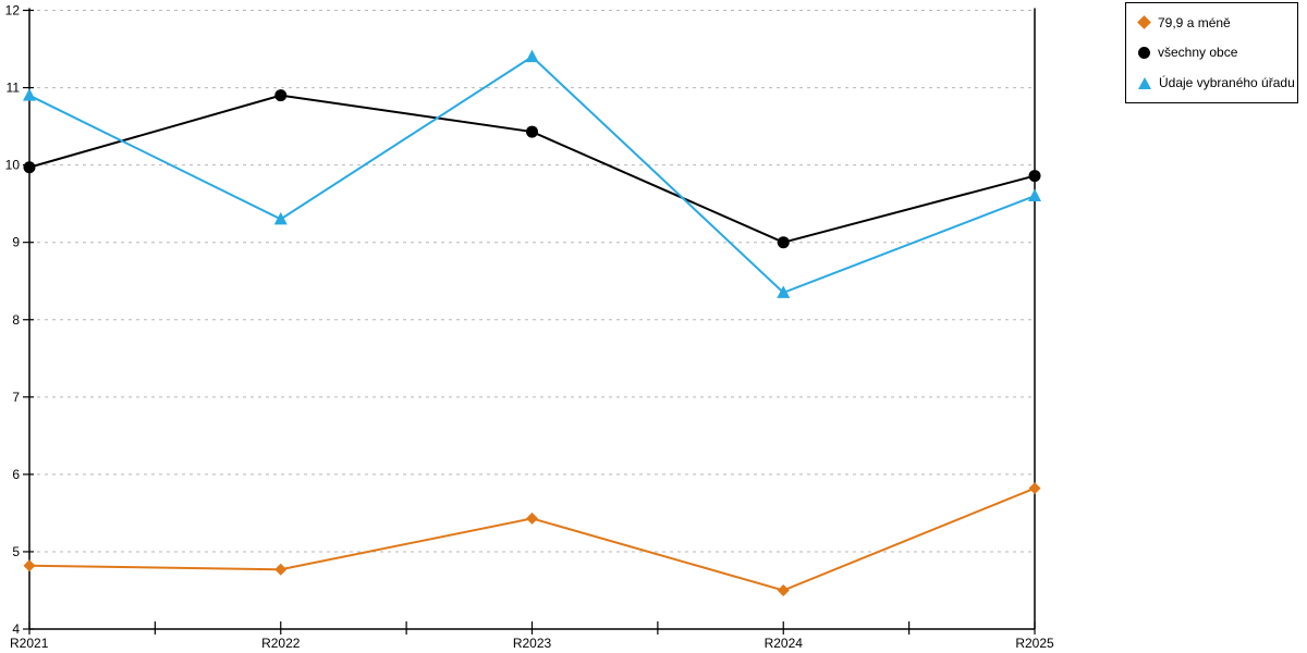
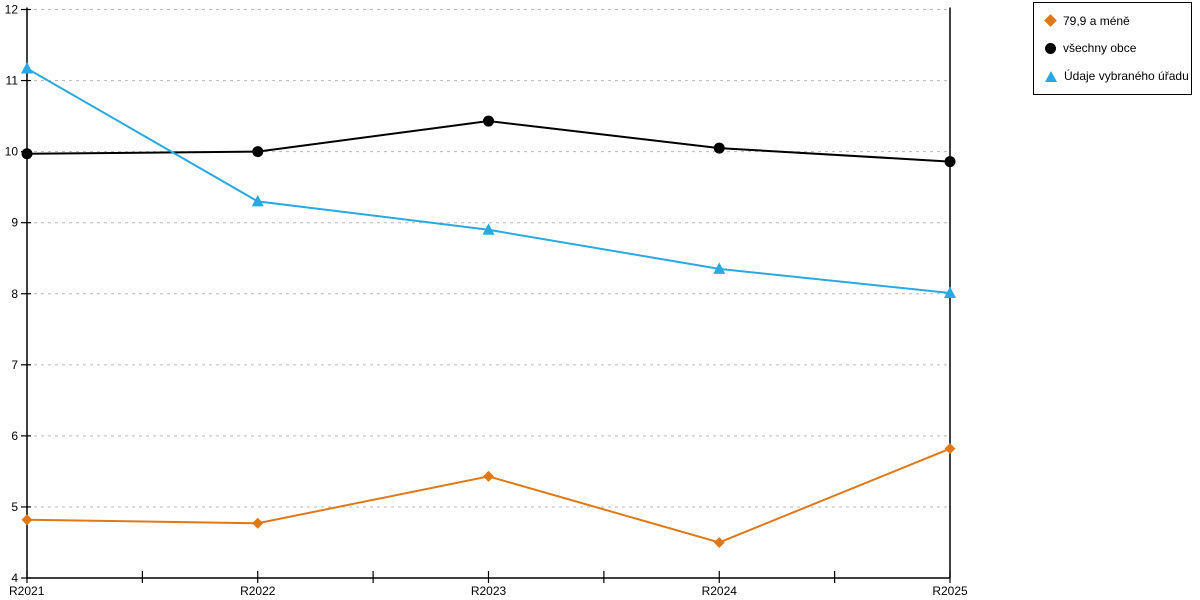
Údaje vybraného úřadu/R2021: 10.9 -> 11.2
všechny obce/R2022: 10.9 -> 10.0
Údaje vybraného úřadu/R2023: 11.4 -> 8.9
všechny obce/R2024: 9.0 -> 10.1
Údaje vybraného úřadu/R2025: 9.6 -> 8.0
